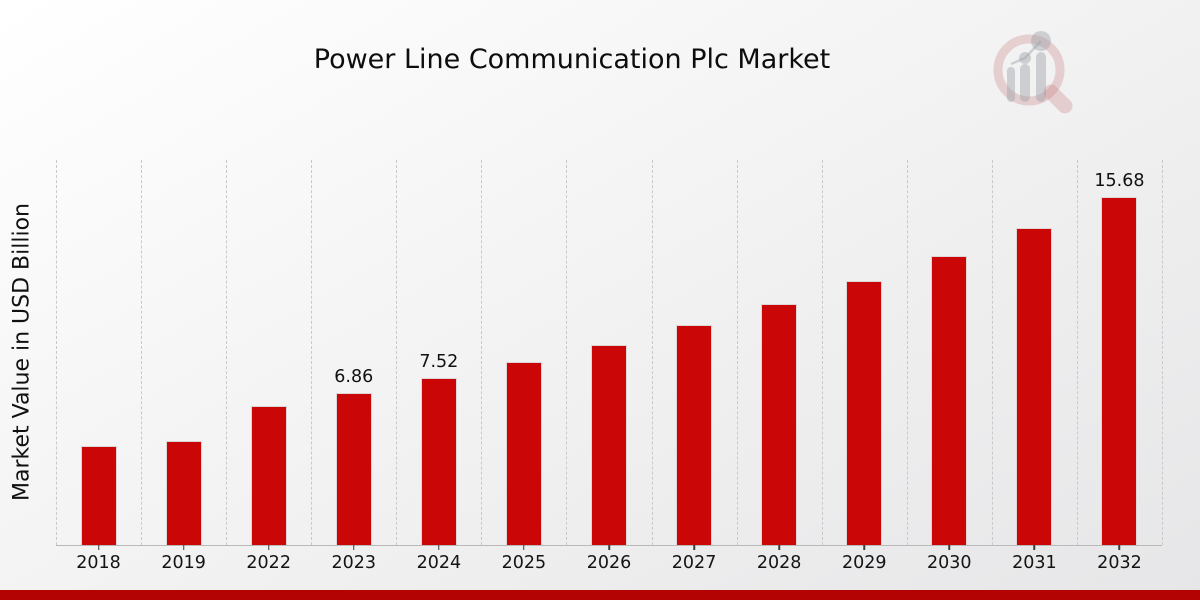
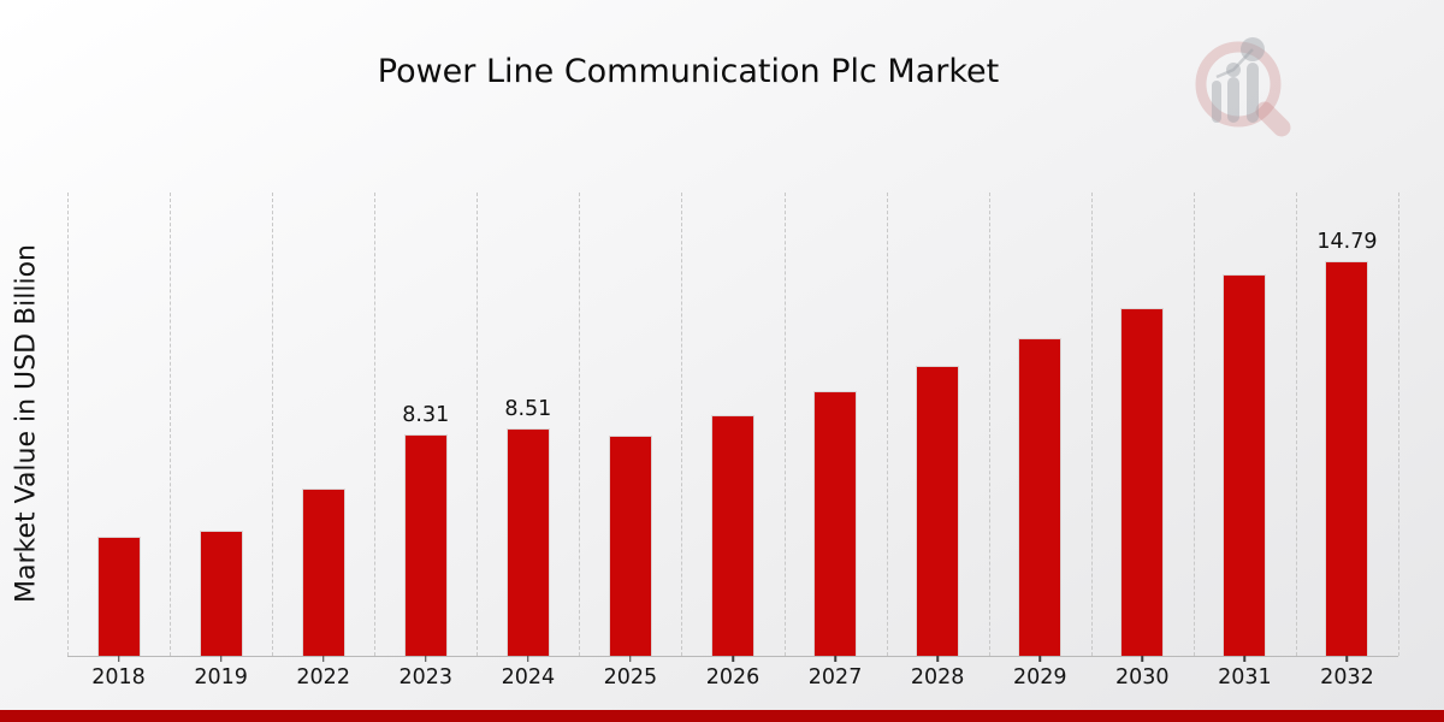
2023: 6.86 -> 8.31
2024: 7.52 -> 8.51
2032: 15.68 -> 14.79
